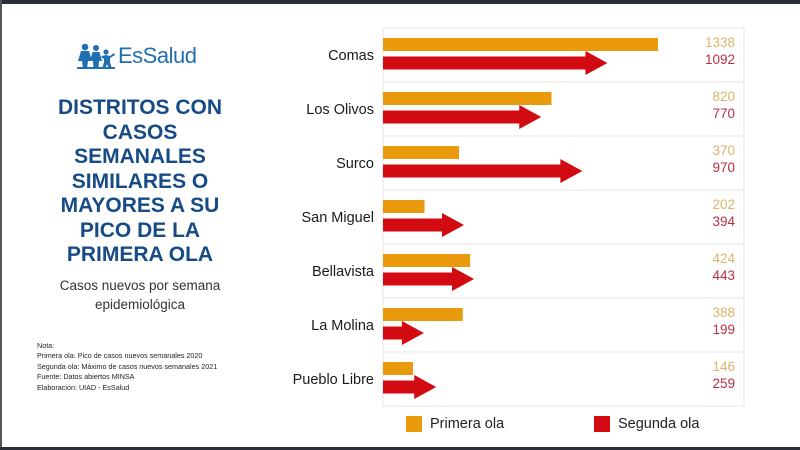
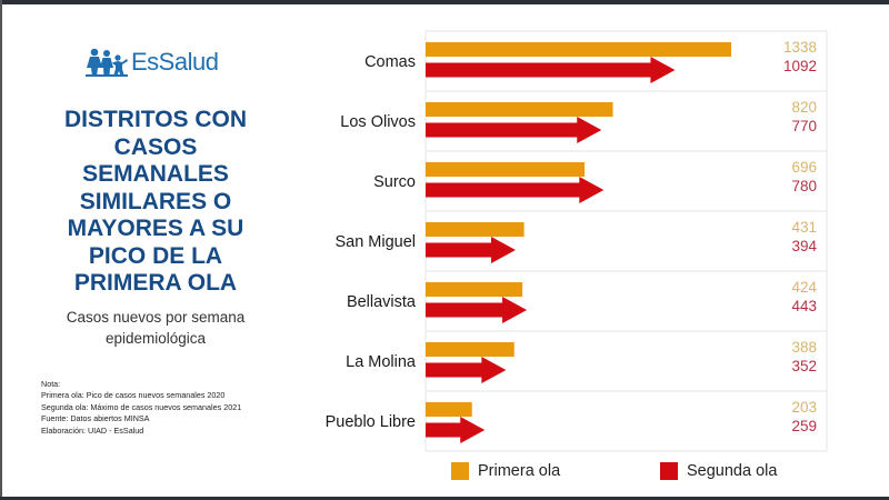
Primera ola/Surco: 370 -> 696
Segunda ola/Surco: 970 -> 780
Primera ola/San Miguel: 202 -> 431
Segunda ola/La Molina: 199 -> 352
Primera ola/Pueblo Libre: 146 -> 203
